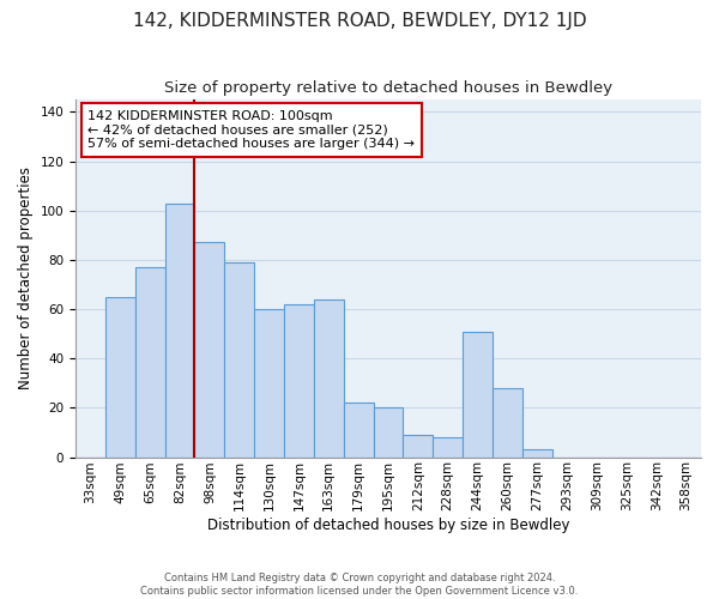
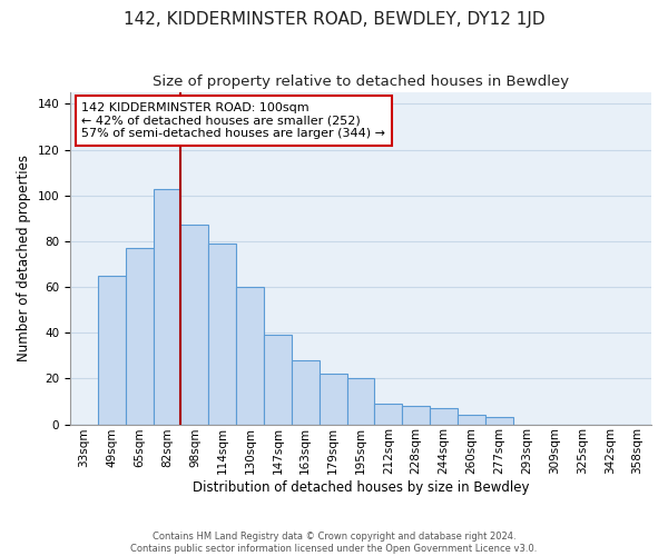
147sqm: 62 -> 39
163sqm: 64 -> 28
244sqm: 51 -> 7
260sqm: 28 -> 4
